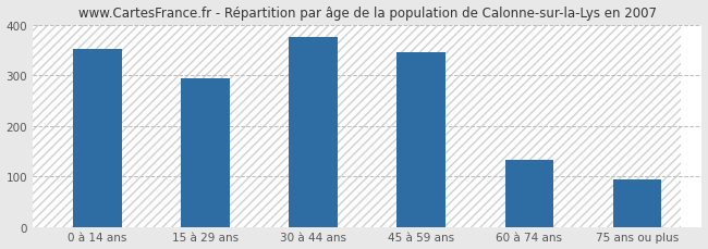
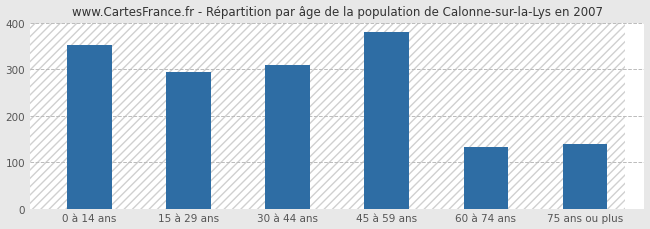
30 à 44 ans: 376 -> 310
45 à 59 ans: 346 -> 380
75 ans ou plus: 93 -> 140
